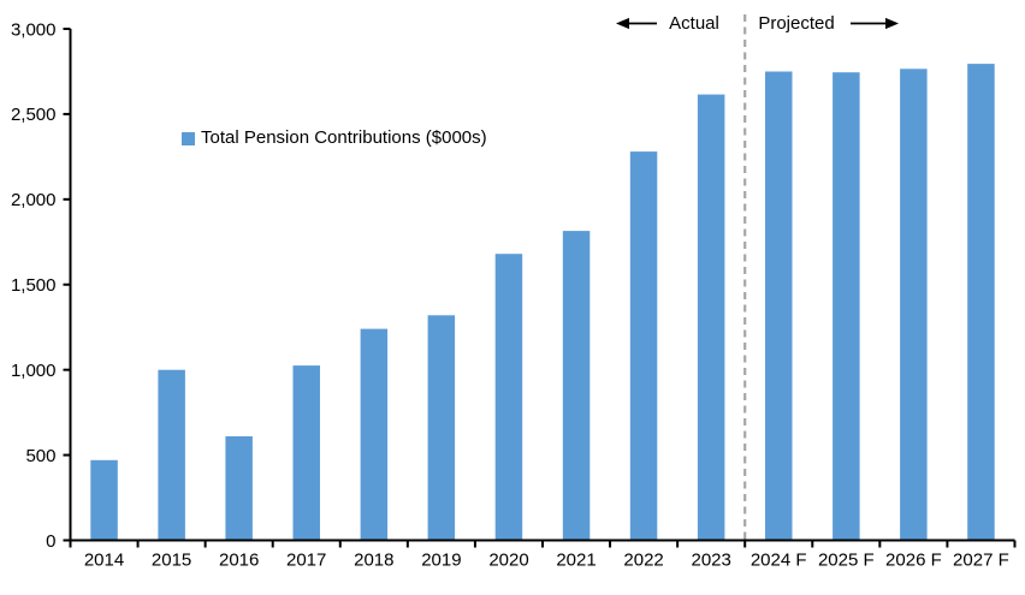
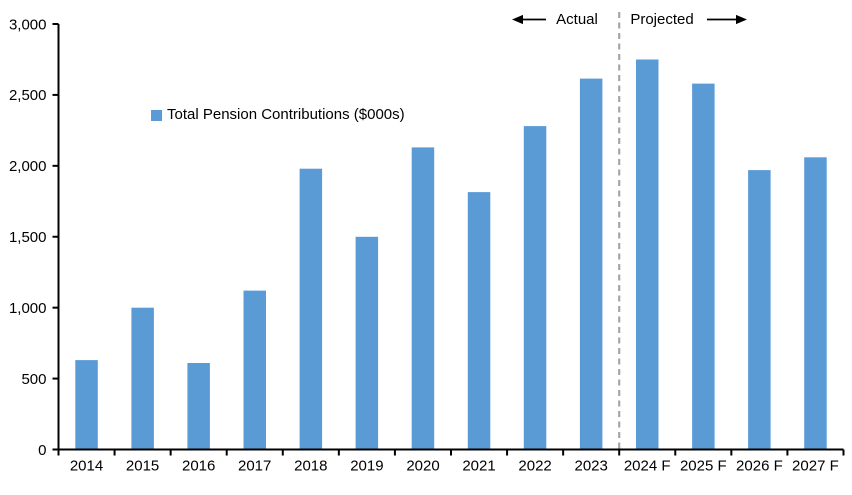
2014: 470 -> 630
2017: 1020 -> 1120
2018: 1240 -> 1980
2019: 1320 -> 1500
2020: 1680 -> 2130
2025 F: 2740 -> 2580
2026 F: 2760 -> 1970
2027 F: 2800 -> 2060
